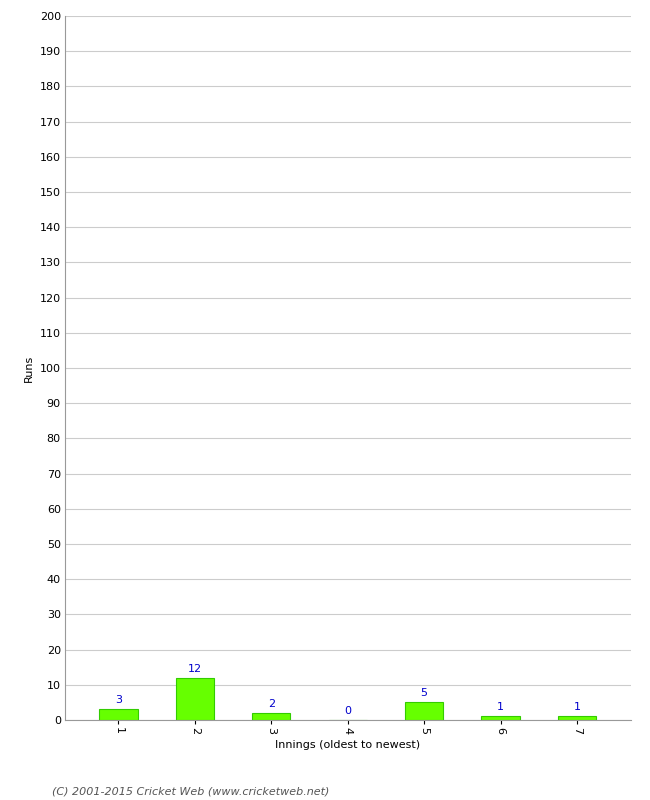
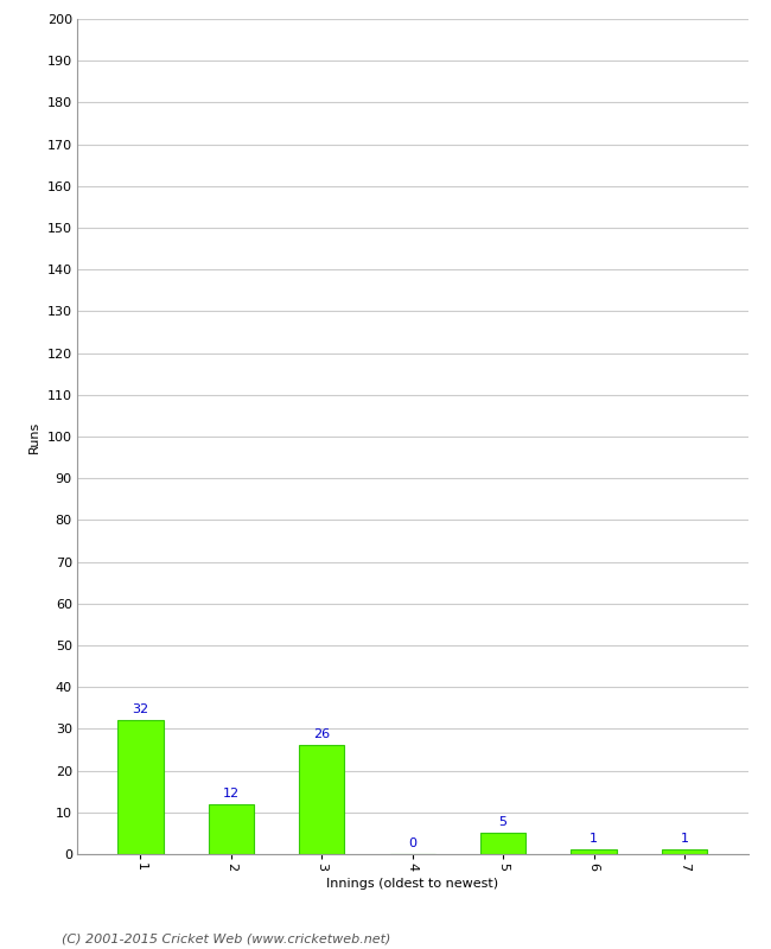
1: 3 -> 32
3: 2 -> 26
